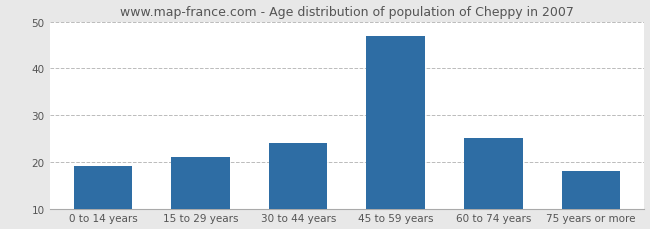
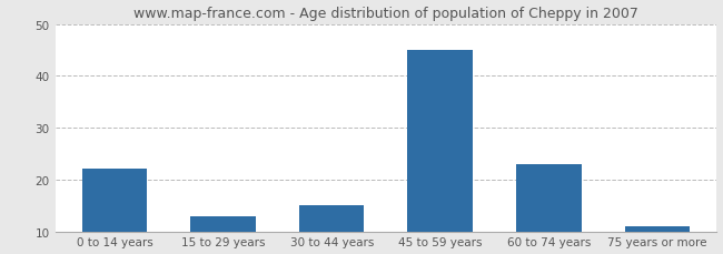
0 to 14 years: 19 -> 22
15 to 29 years: 21 -> 13
30 to 44 years: 24 -> 15
45 to 59 years: 47 -> 45
60 to 74 years: 25 -> 23
75 years or more: 18 -> 11
